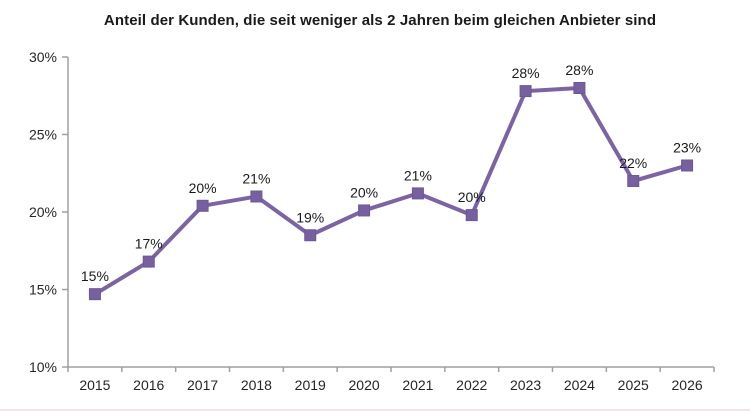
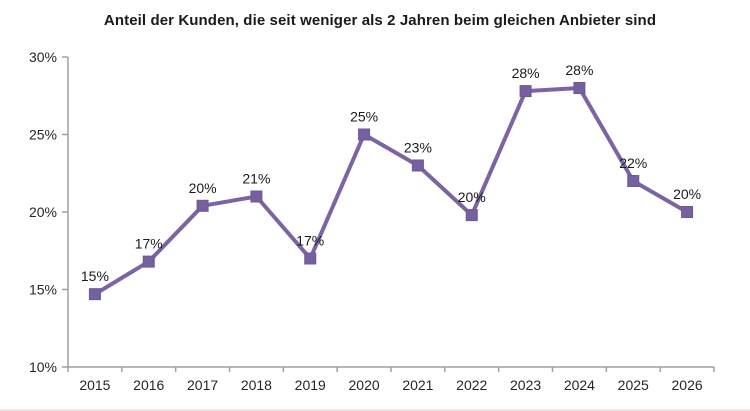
2019: 19% -> 17%
2020: 20% -> 25%
2021: 21% -> 23%
2026: 23% -> 20%
